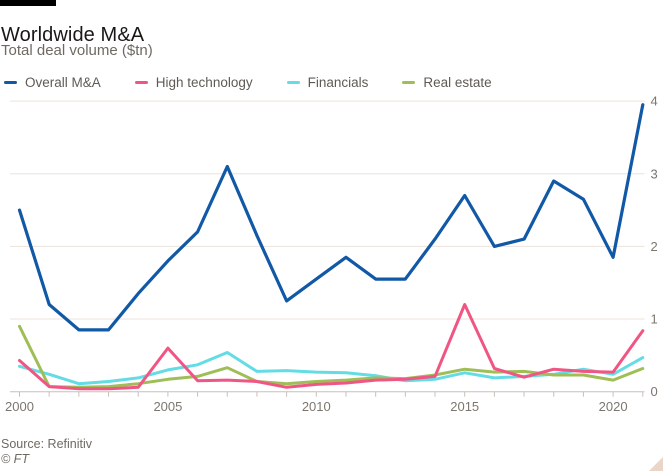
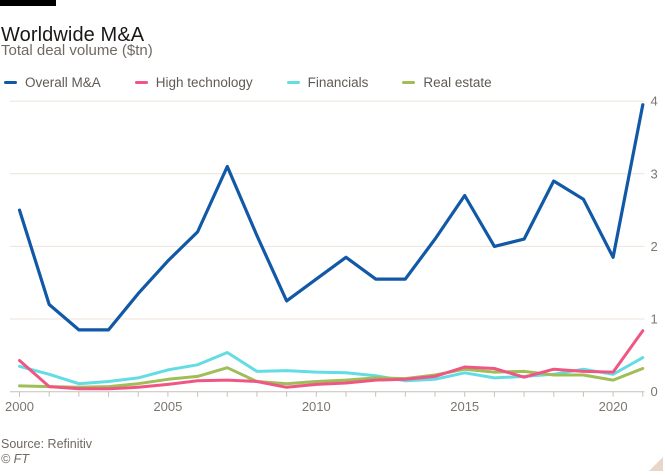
Real estate/2000: 0.9 -> 0.1
High technology/2005: 0.6 -> 0.1
High technology/2015: 1.2 -> 0.3
